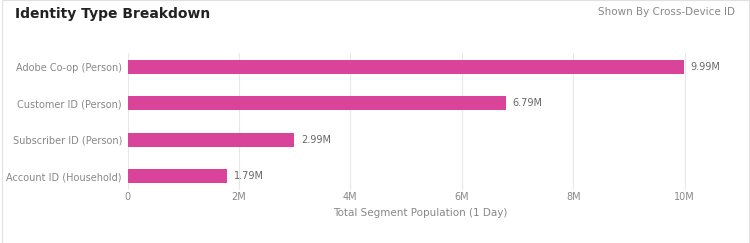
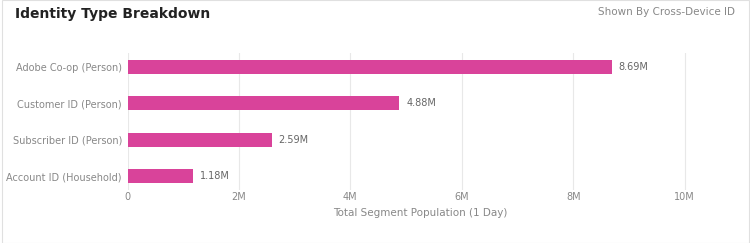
Adobe Co-op (Person): 9.99M -> 8.69M
Customer ID (Person): 6.79M -> 4.88M
Subscriber ID (Person): 2.99M -> 2.59M
Account ID (Household): 1.79M -> 1.18M
